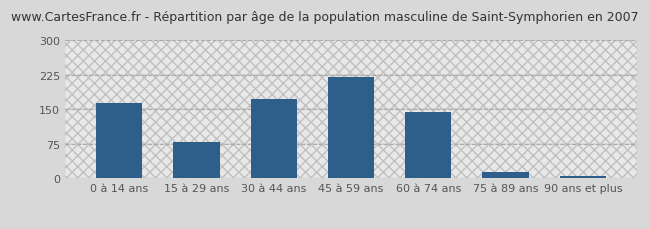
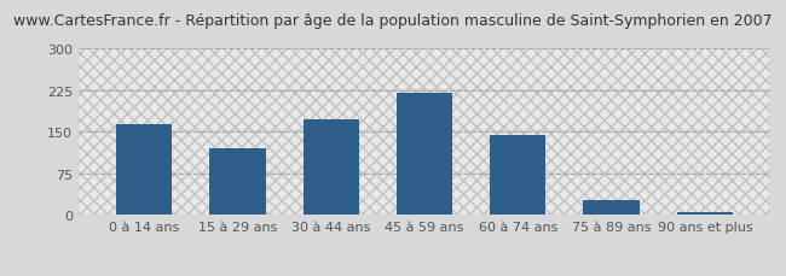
15 à 29 ans: 80 -> 120
75 à 89 ans: 15 -> 28
